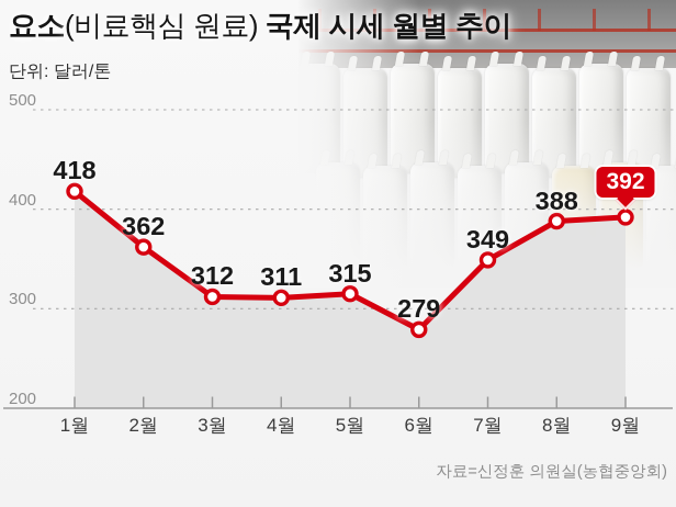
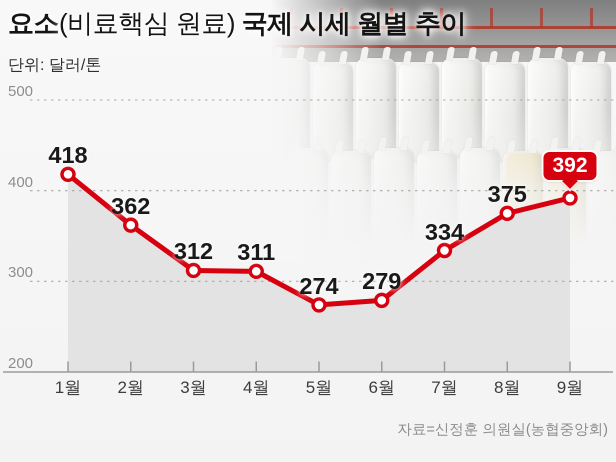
5월: 315 -> 274
7월: 349 -> 334
8월: 388 -> 375
